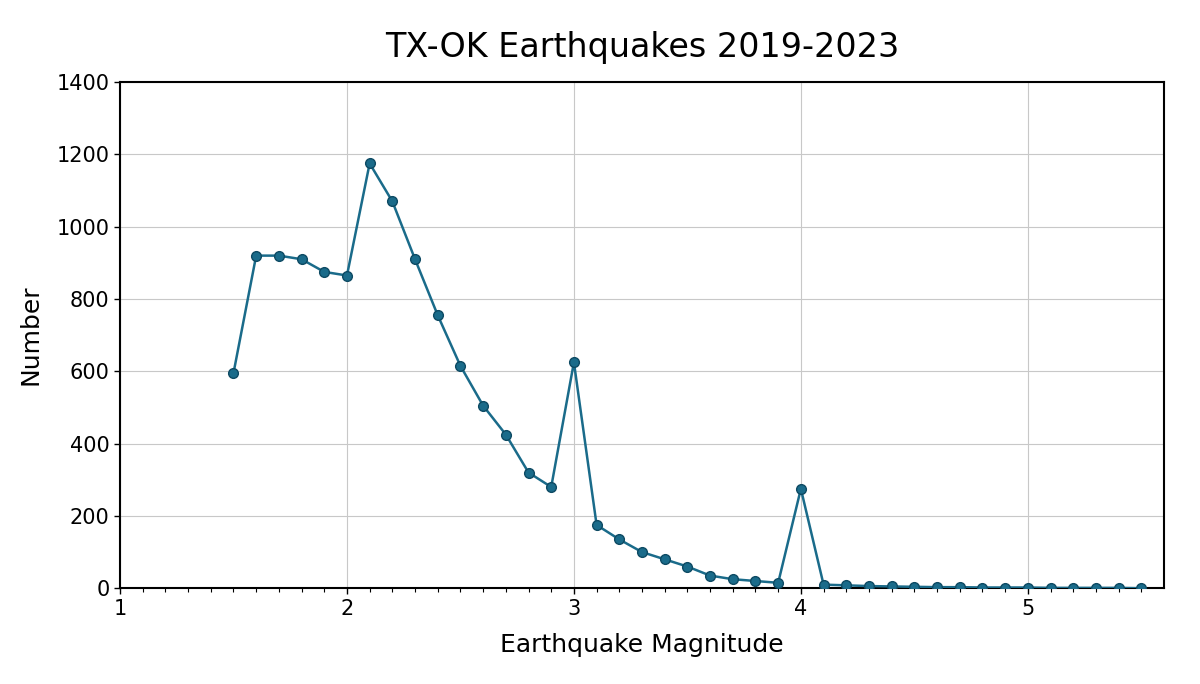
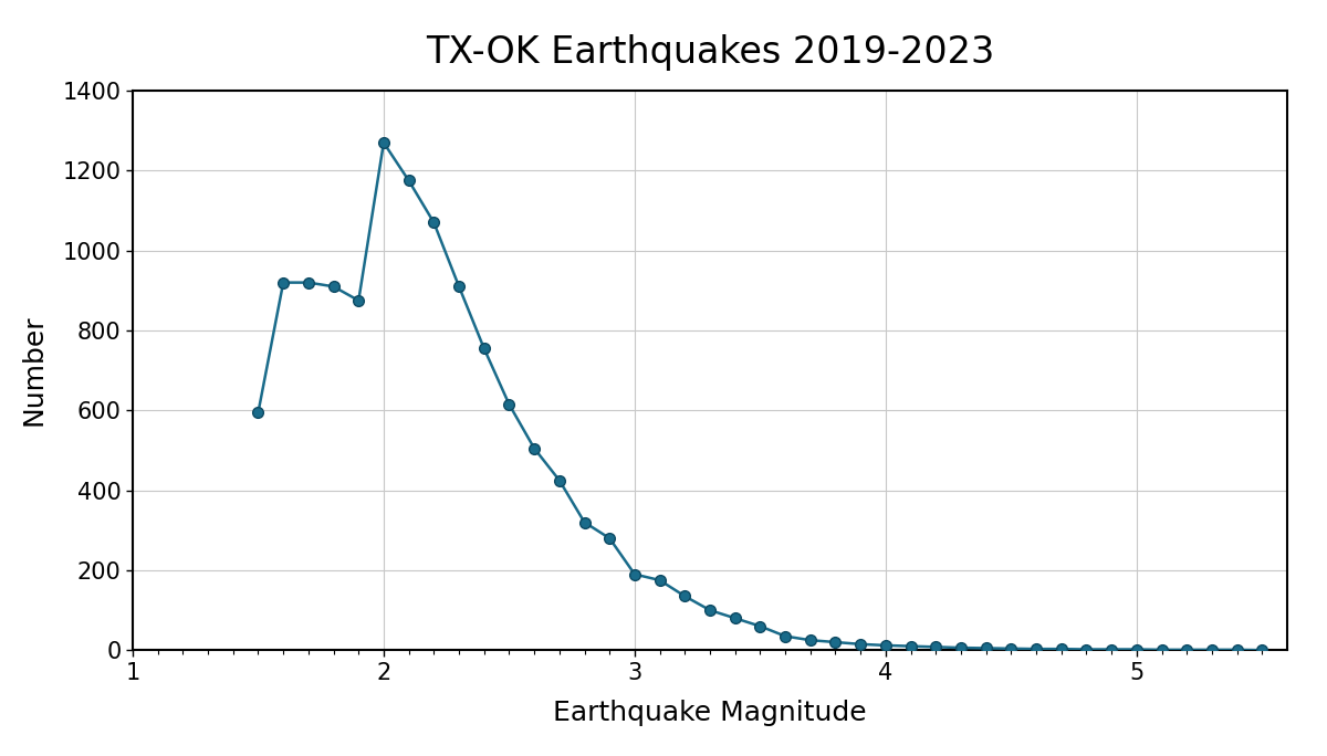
2: 865 -> 1270
3: 625 -> 190
4: 275 -> 12
